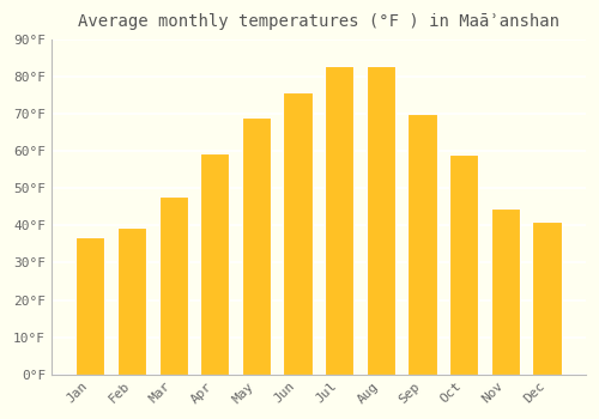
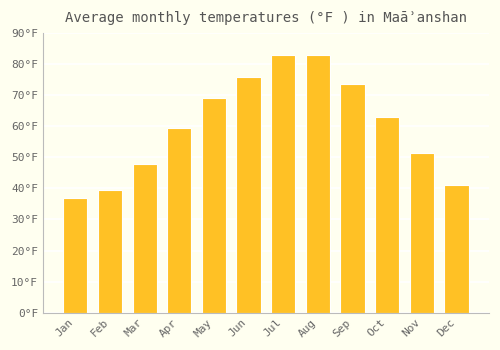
Sep: 70.0°F -> 73.5°F
Oct: 59.0°F -> 63.0°F
Nov: 44.5°F -> 51.5°F
